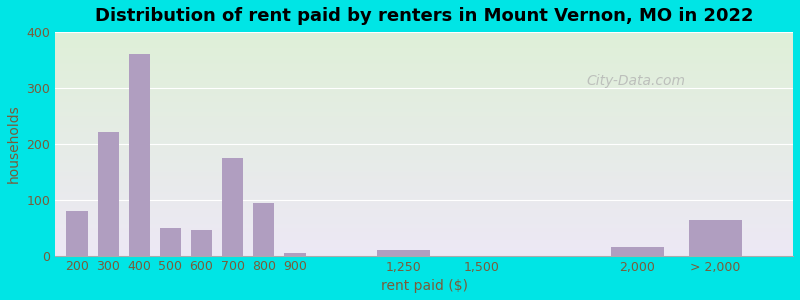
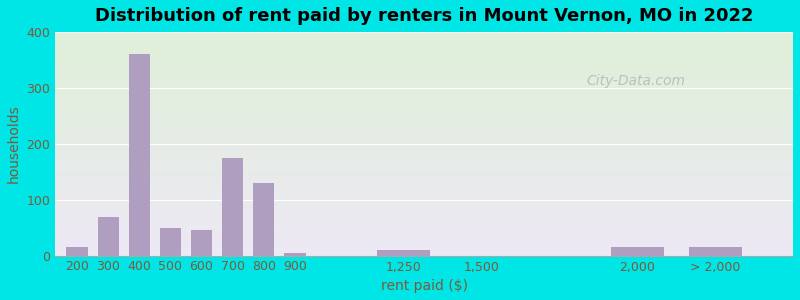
200: 80 -> 15
300: 222 -> 70
800: 94 -> 130
> 2,000: 64 -> 15
